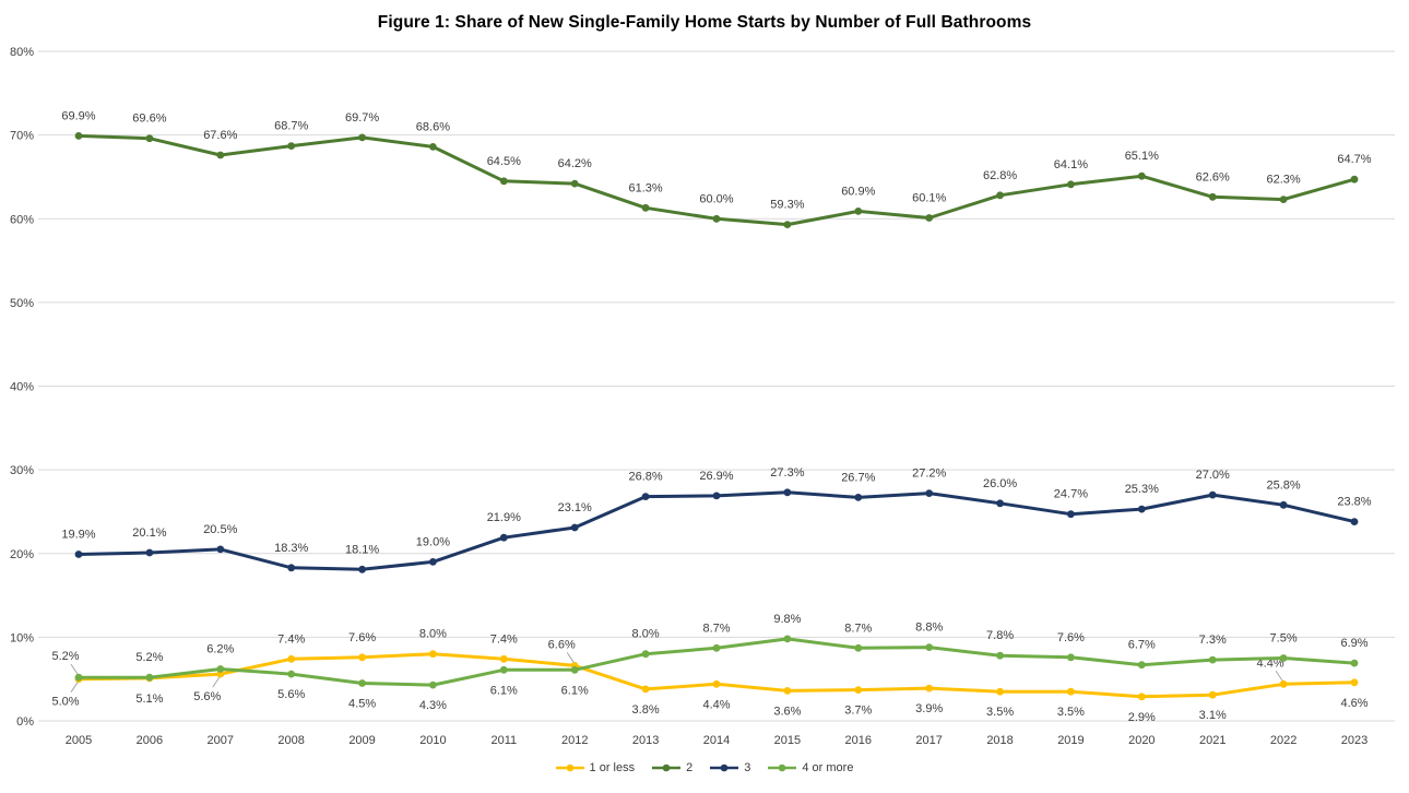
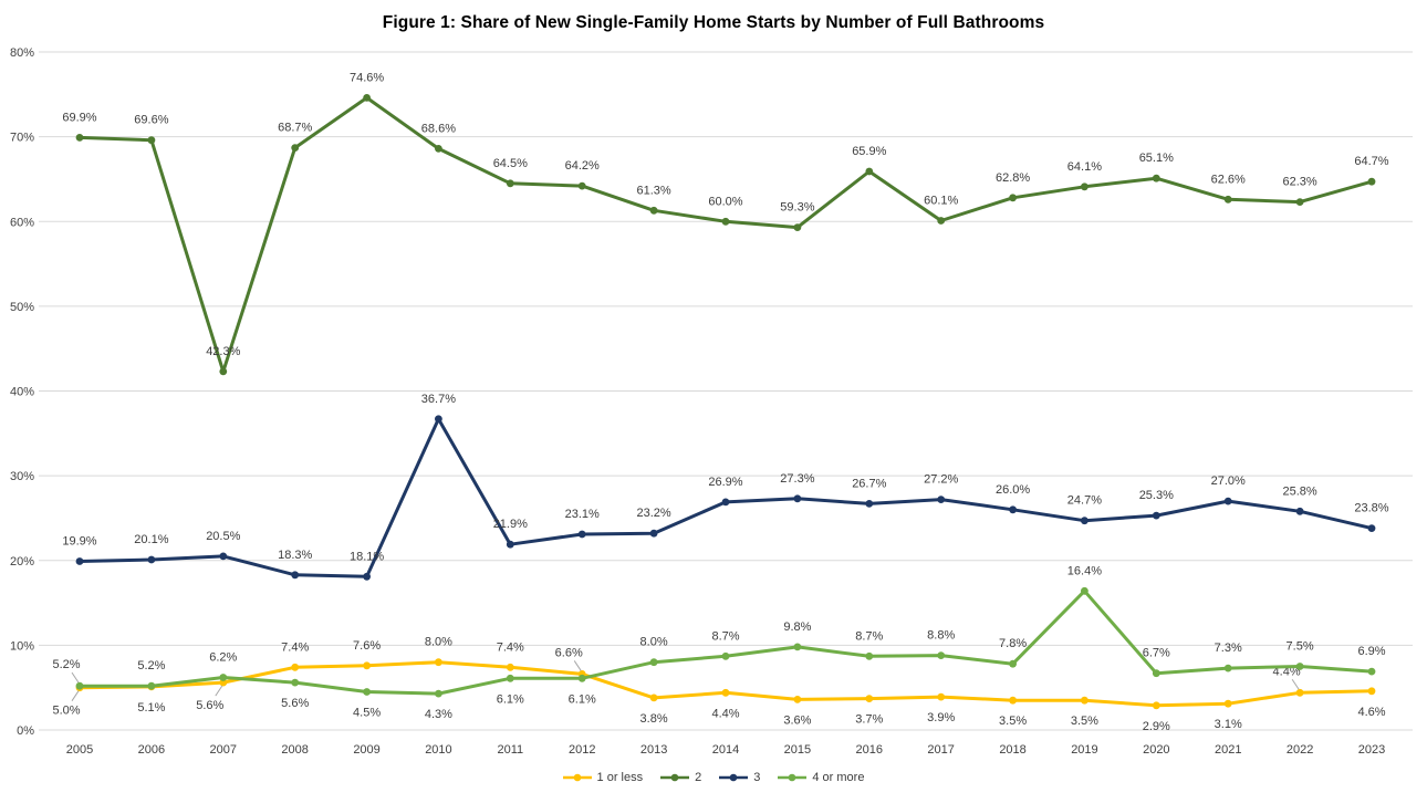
2/2007: 67.6% -> 42.3%
2/2009: 69.7% -> 74.6%
3/2010: 19.0% -> 36.7%
3/2013: 26.8% -> 23.2%
2/2016: 60.9% -> 65.9%
4 or more/2019: 7.6% -> 16.4%
